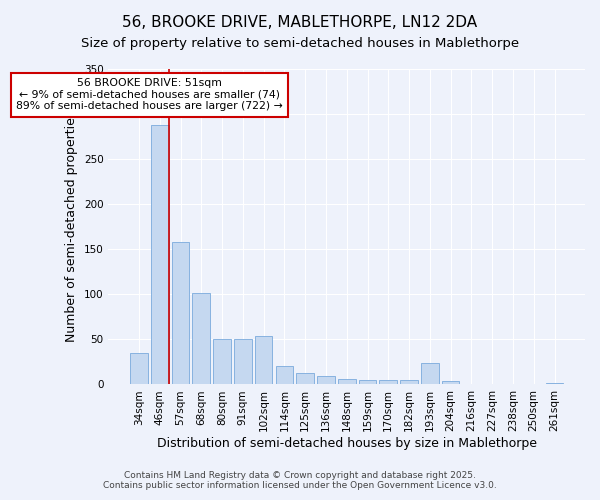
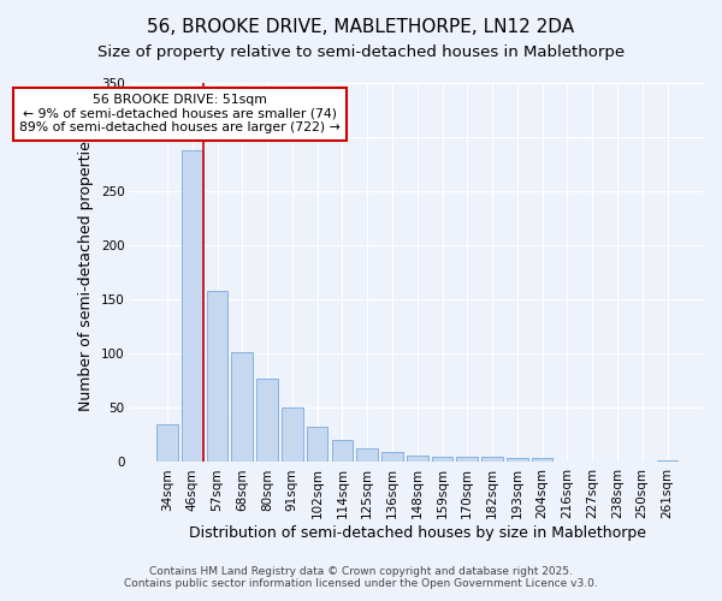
80sqm: 50 -> 77
102sqm: 54 -> 33
193sqm: 24 -> 4
